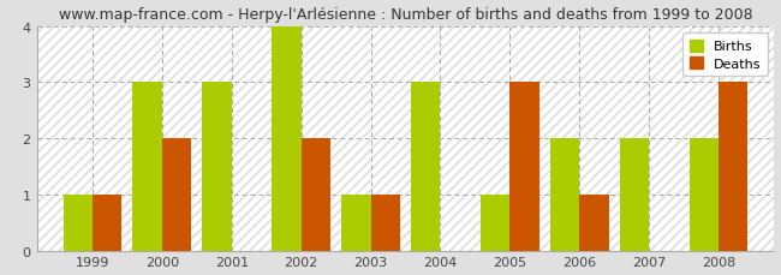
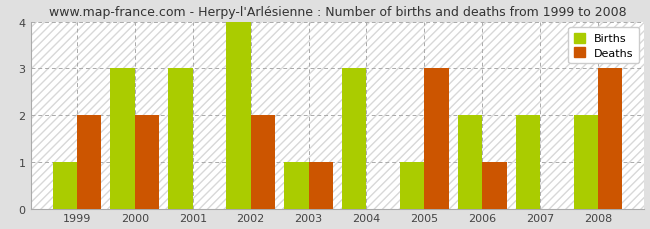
Deaths/1999: 1 -> 2
